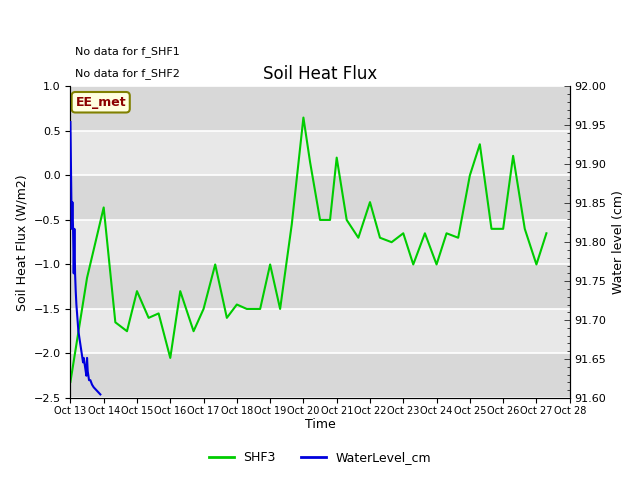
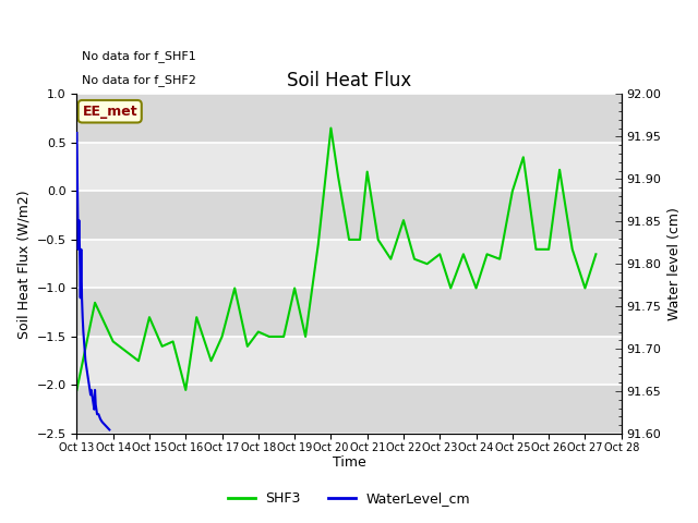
SHF3/Oct 13: -2.32 -> -2.05
SHF3/Oct 14: -0.36 -> -1.55
